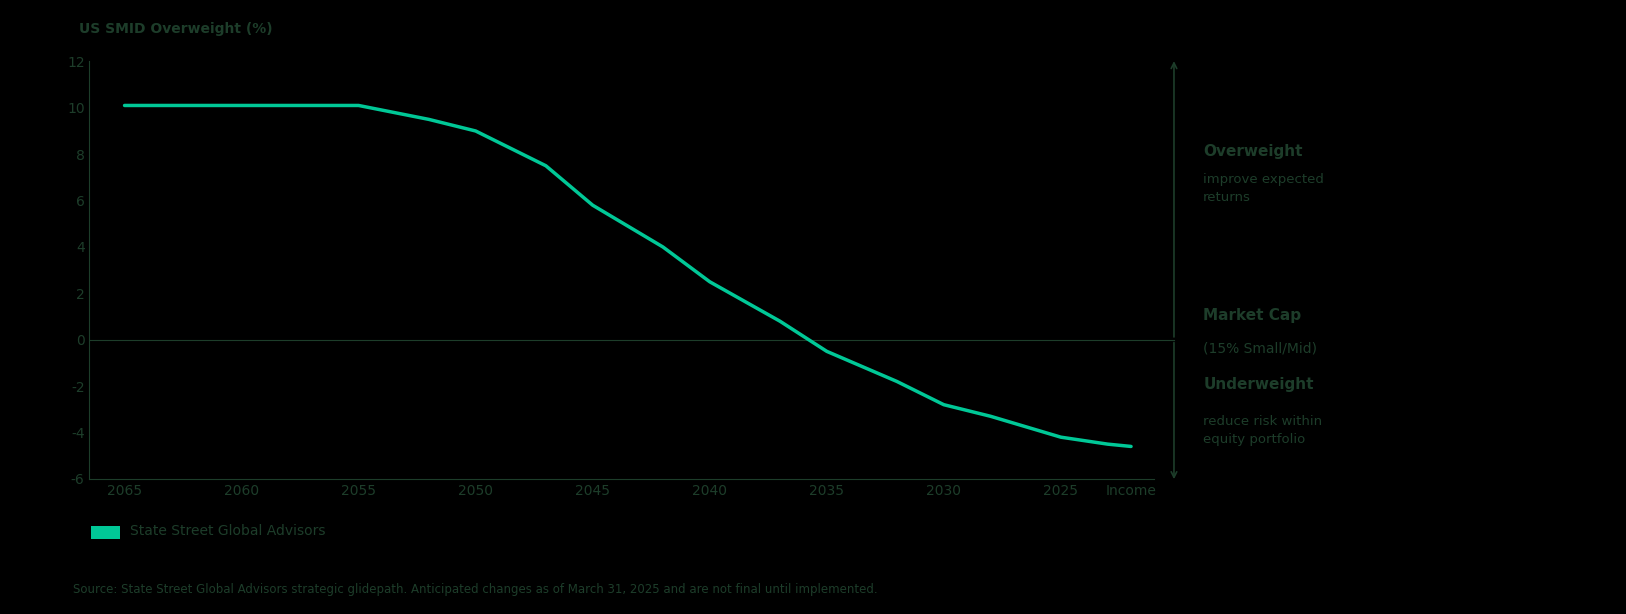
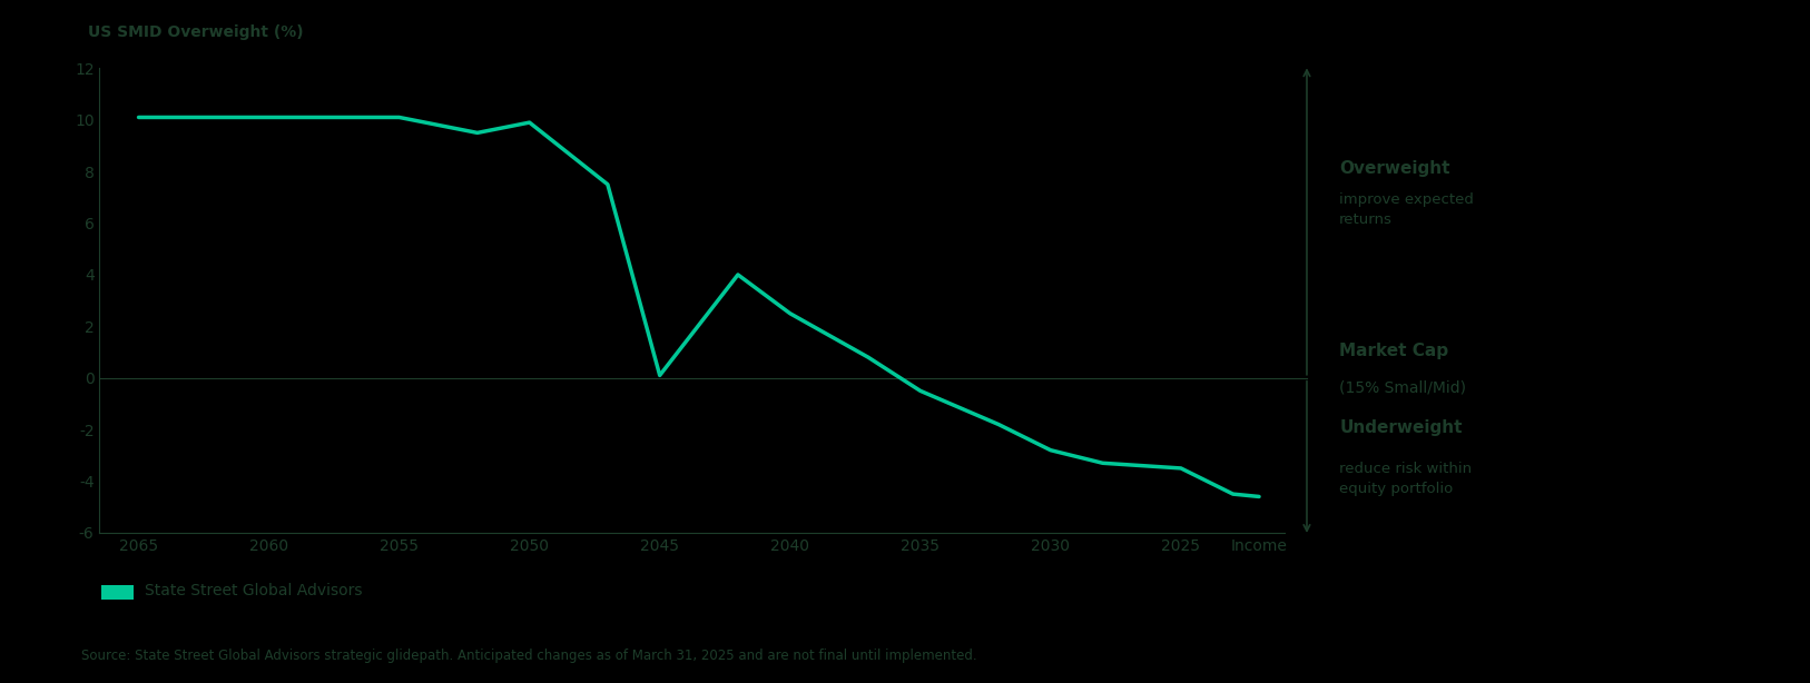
2050: 9.0 -> 9.9
2045: 5.8 -> 0.1
2025: -4.2 -> -3.5
